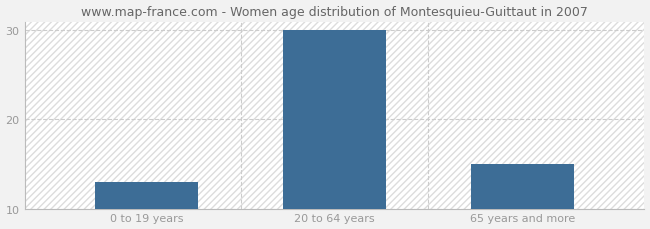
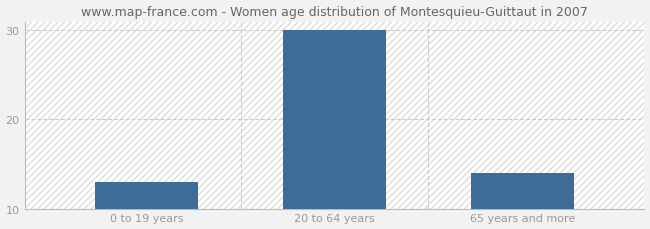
65 years and more: 15 -> 14
